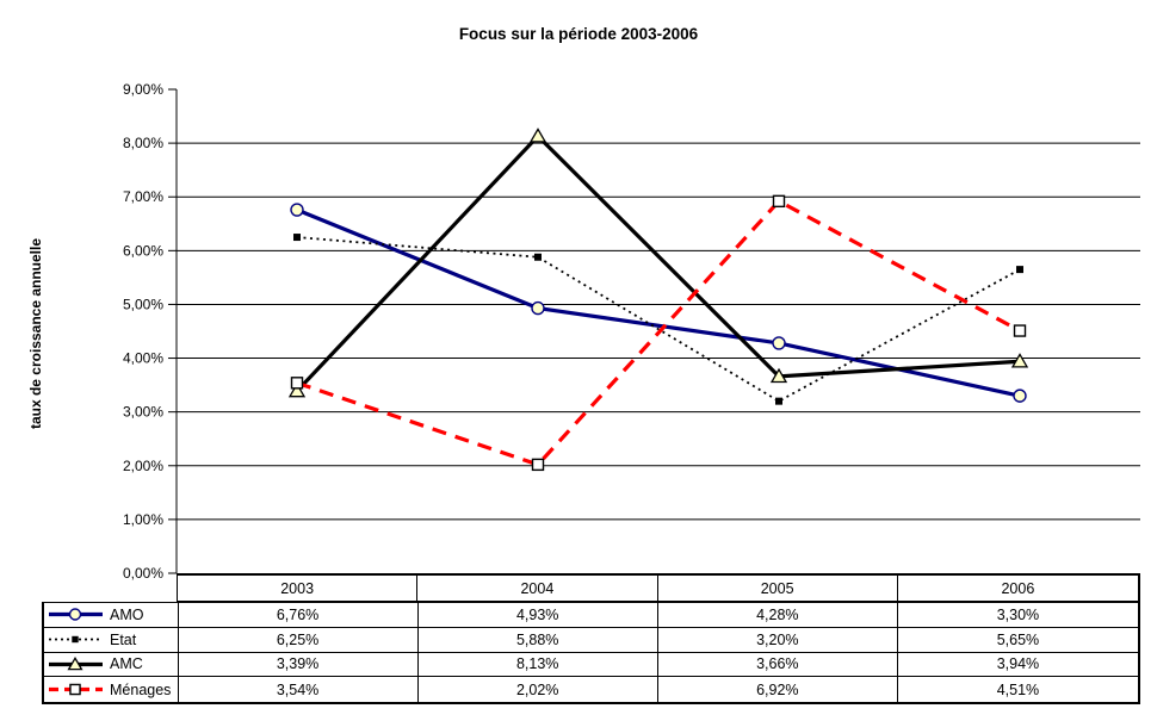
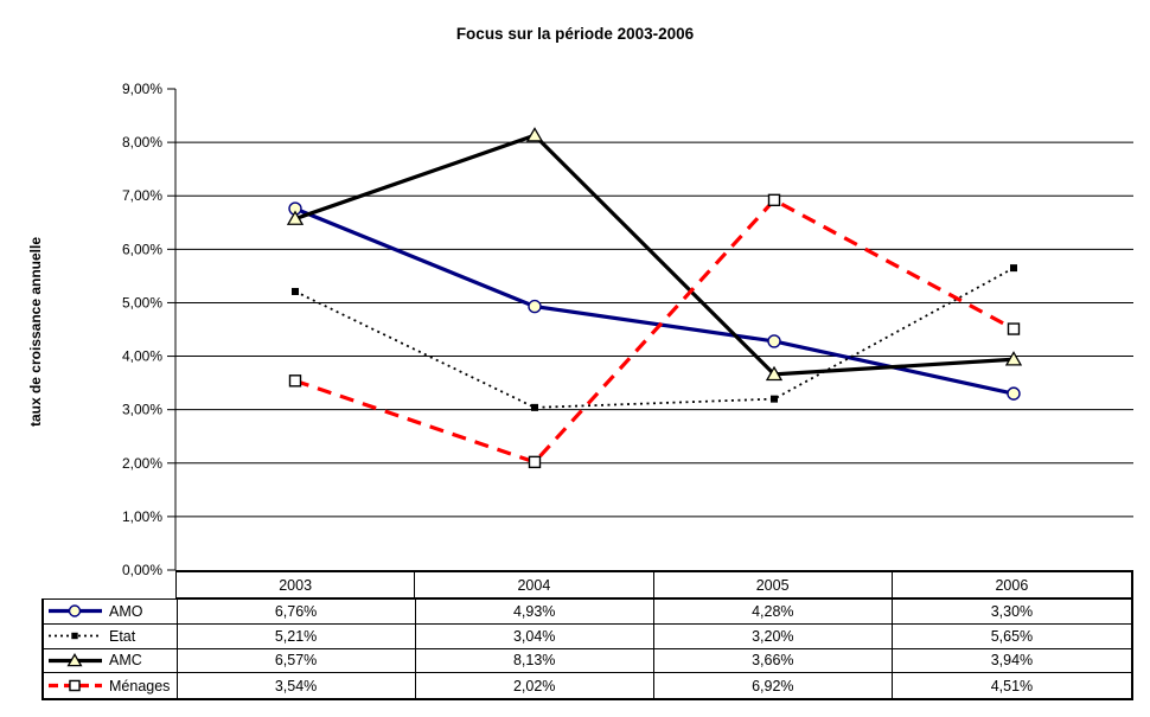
Etat/2003: 6,25% -> 5,21%
AMC/2003: 3,39% -> 6,57%
Etat/2004: 5,88% -> 3,04%
